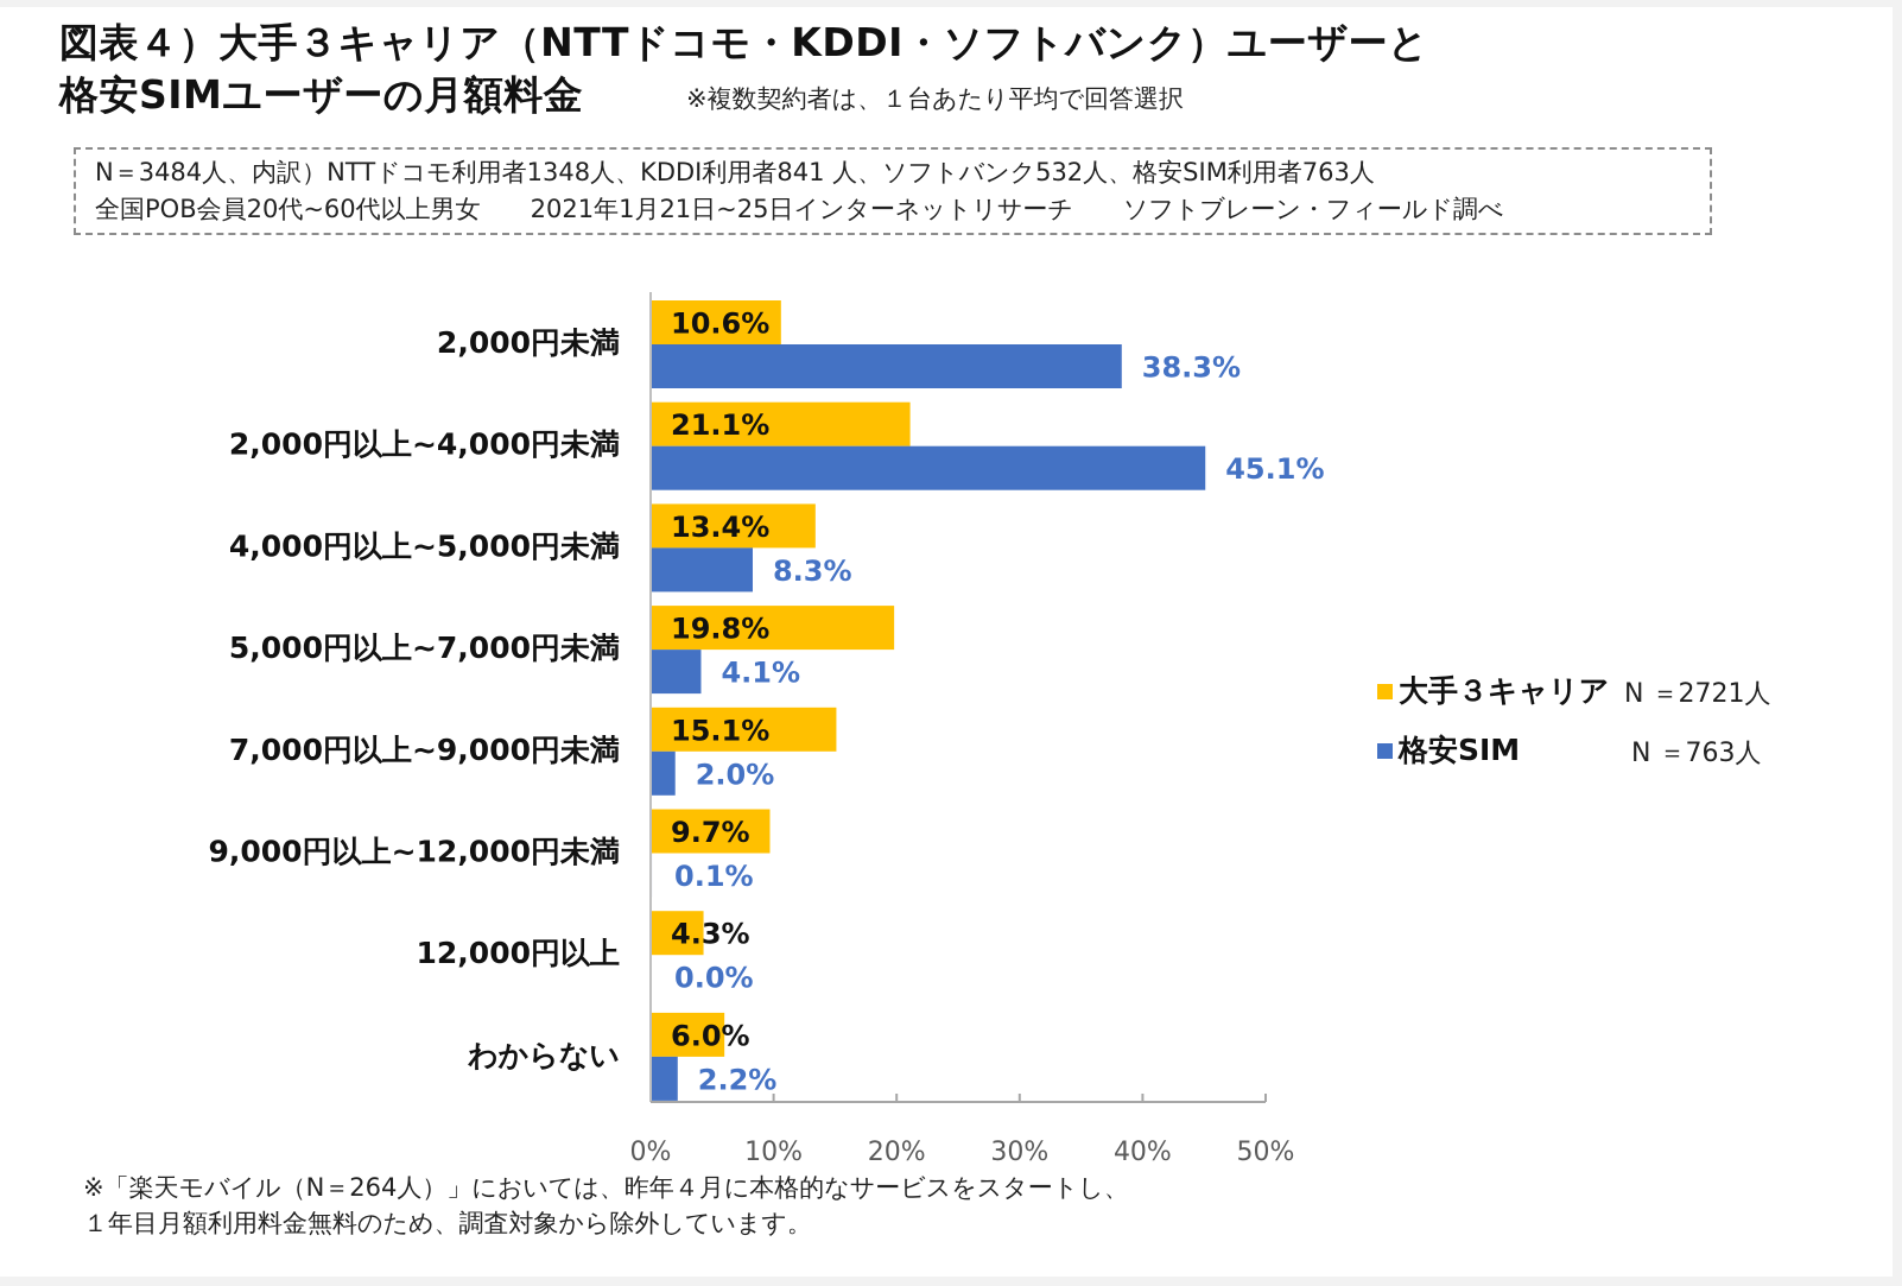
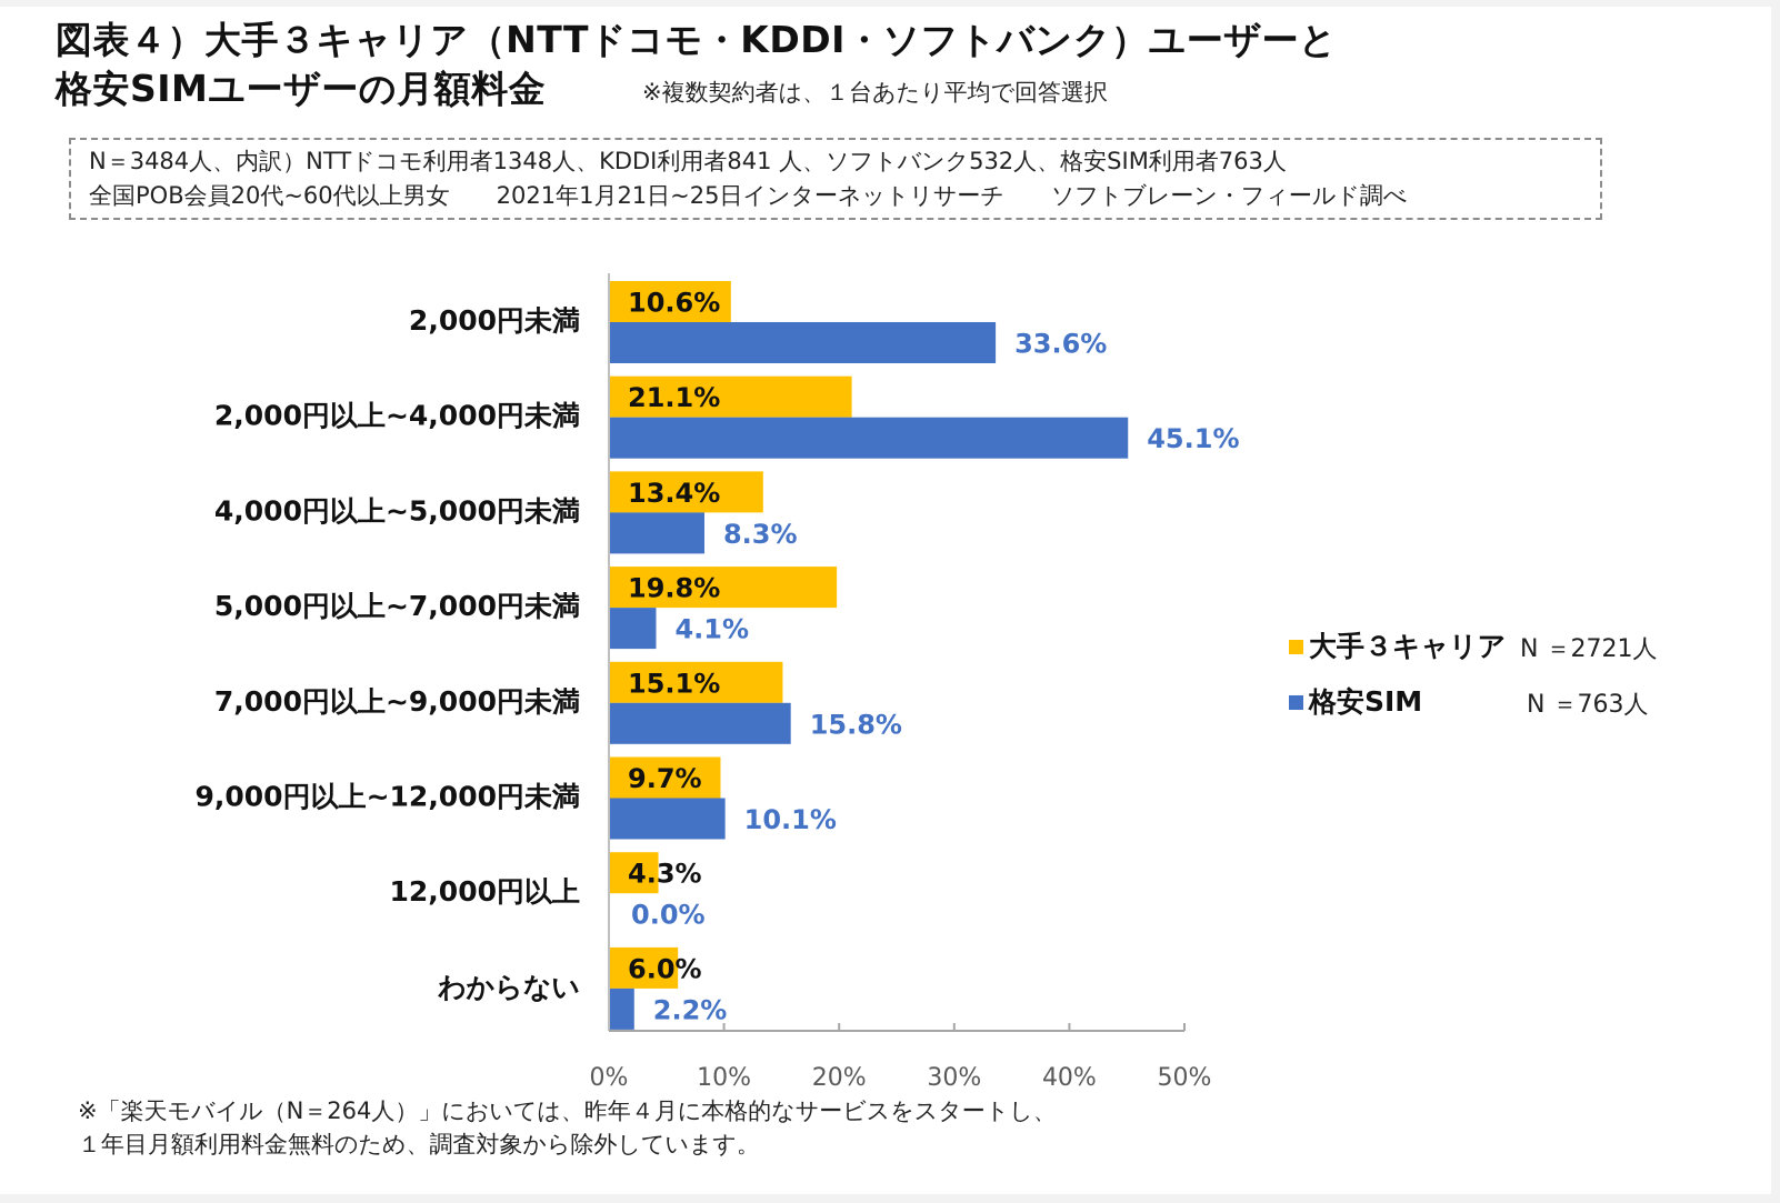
格安SIM/2,000円未満: 38.3% -> 33.6%
格安SIM/7,000円以上~9,000円未満: 2.0% -> 15.8%
格安SIM/9,000円以上~12,000円未満: 0.1% -> 10.1%
